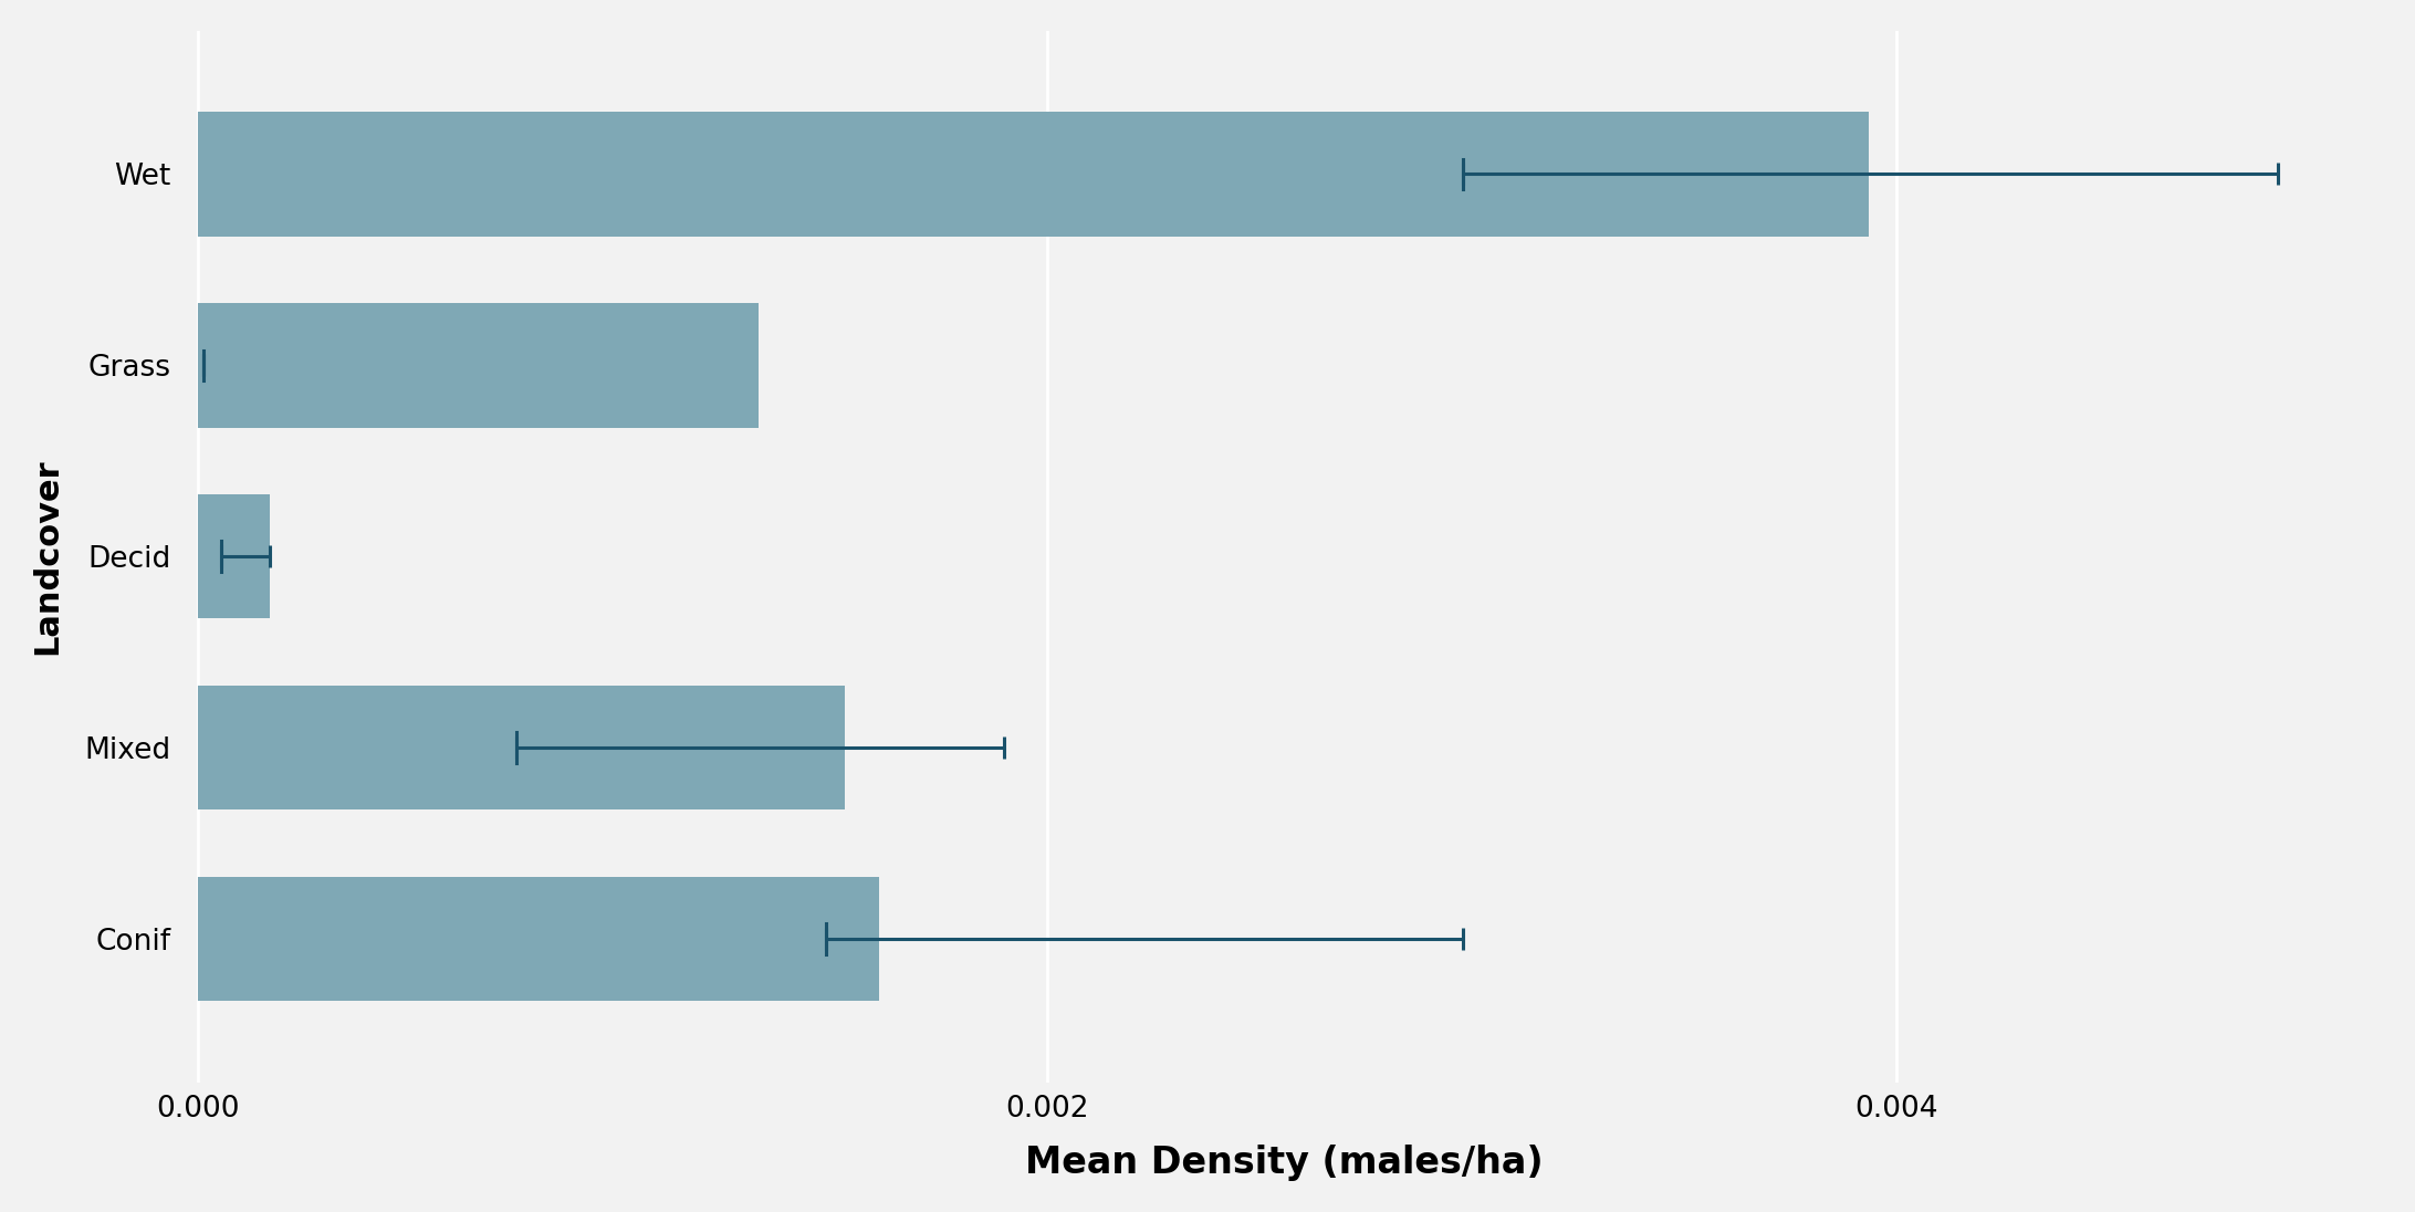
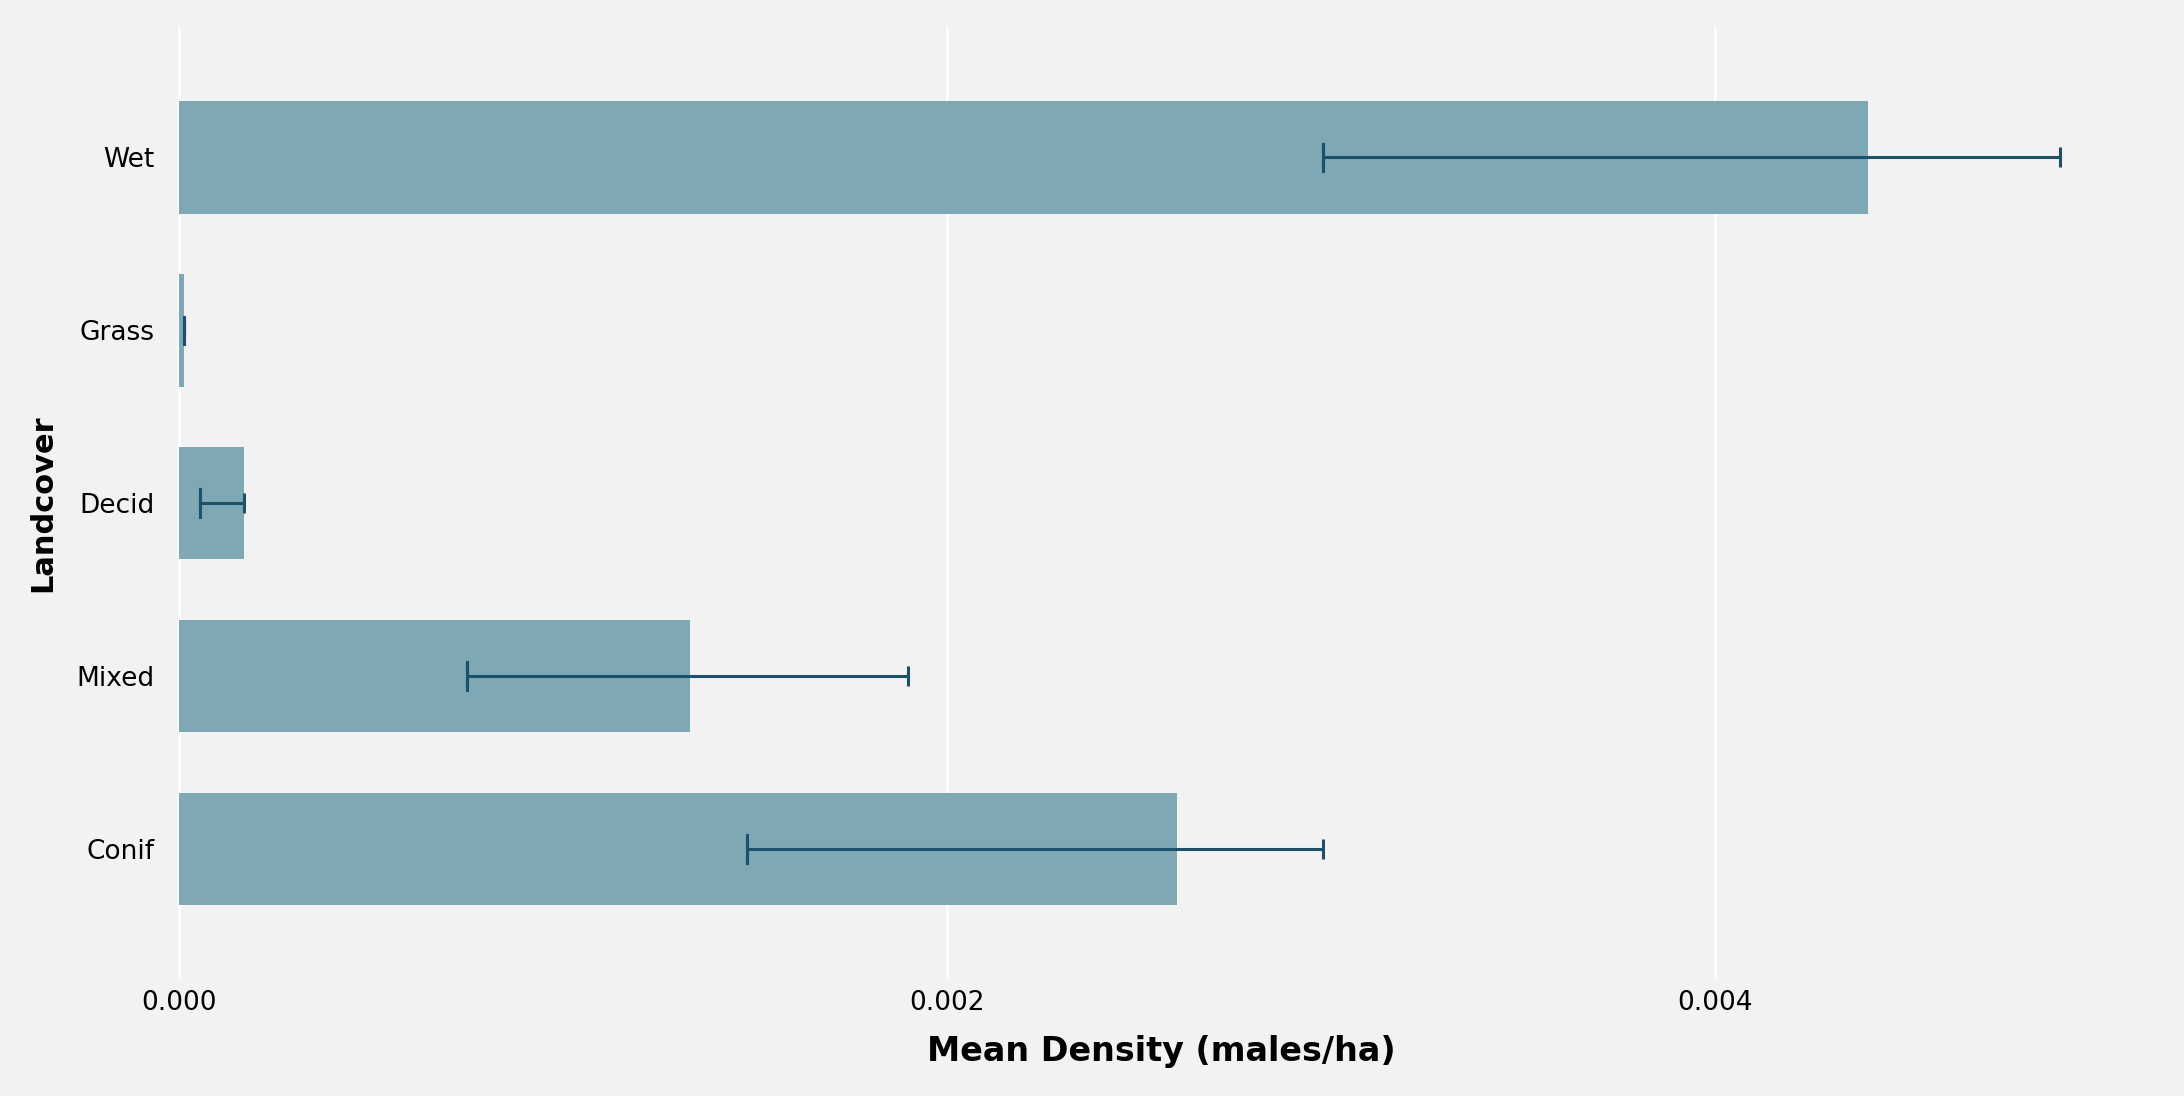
Wet: 0.003935 -> 0.004400
Grass: 0.001320 -> 0.000012
Mixed: 0.001525 -> 0.001330
Conif: 0.001605 -> 0.002600
